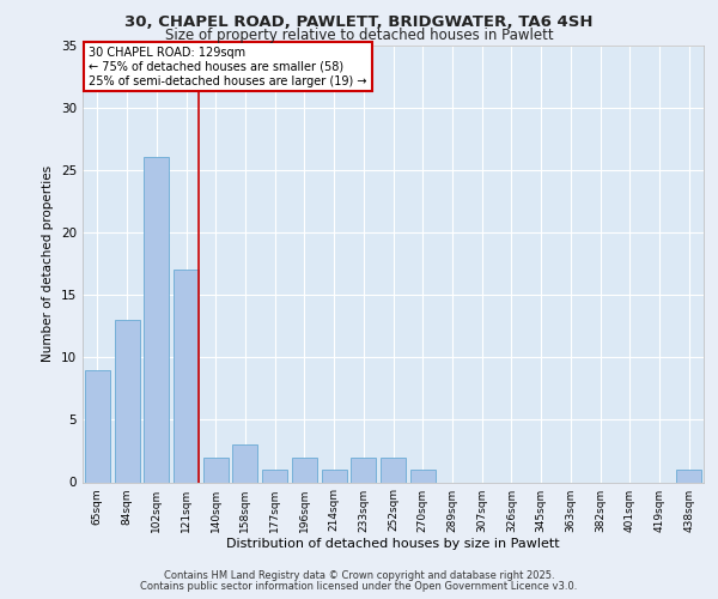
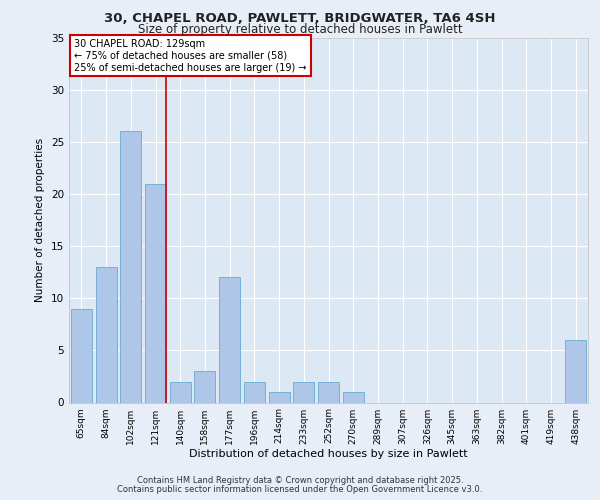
121sqm: 17 -> 21
177sqm: 1 -> 12
438sqm: 1 -> 6
